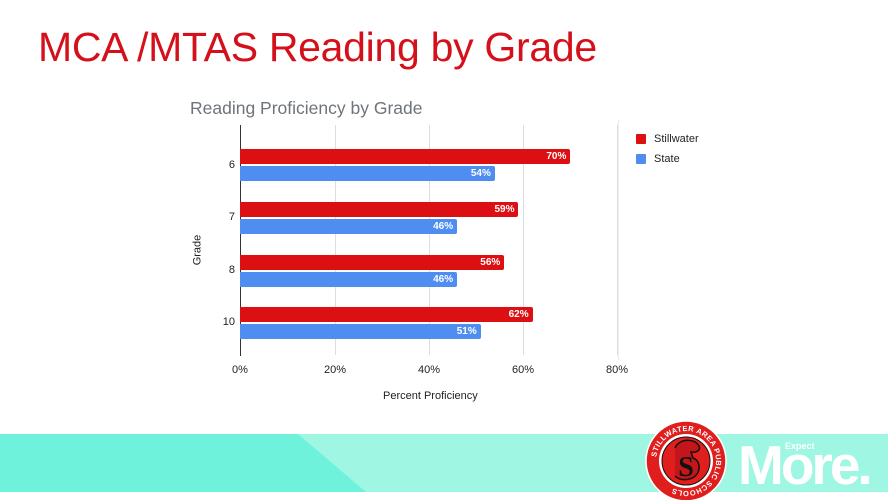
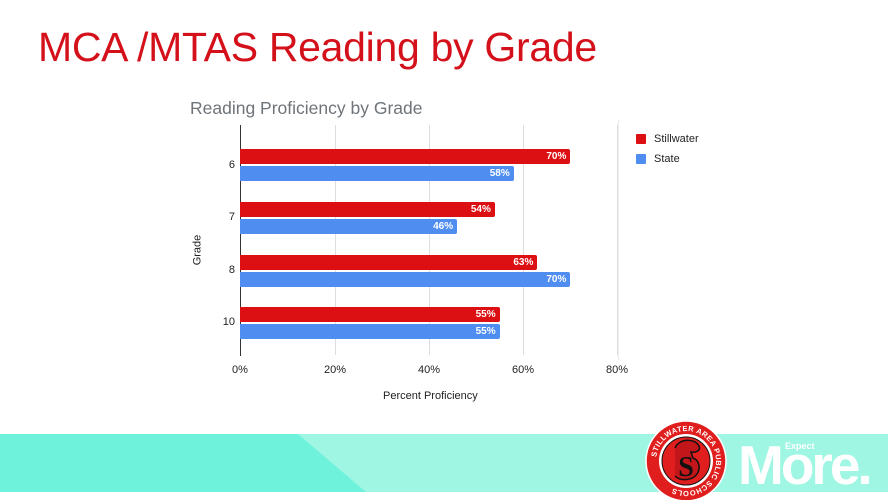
State/6: 54% -> 58%
Stillwater/7: 59% -> 54%
Stillwater/8: 56% -> 63%
State/8: 46% -> 70%
Stillwater/10: 62% -> 55%
State/10: 51% -> 55%
